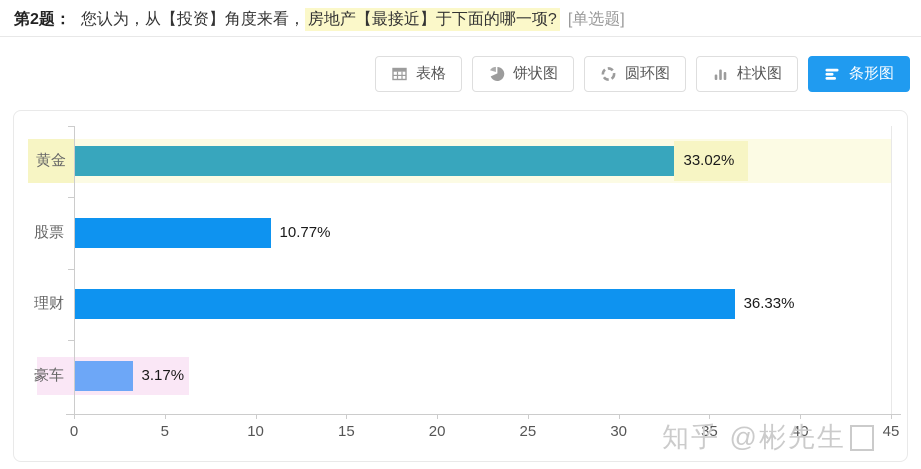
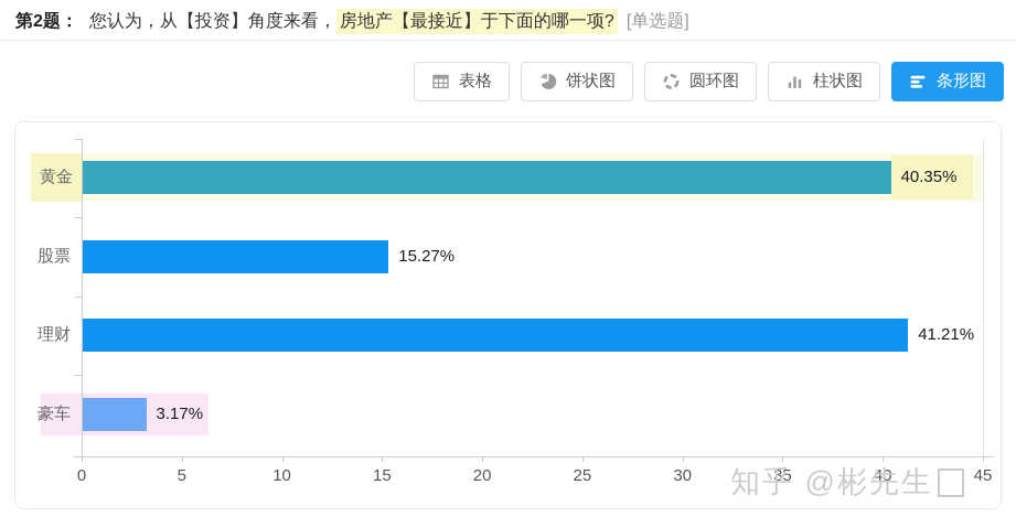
黄金: 33.02% -> 40.35%
股票: 10.77% -> 15.27%
理财: 36.33% -> 41.21%
